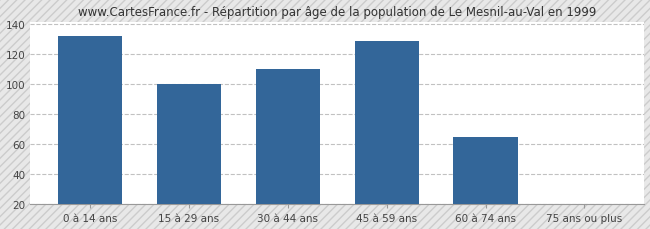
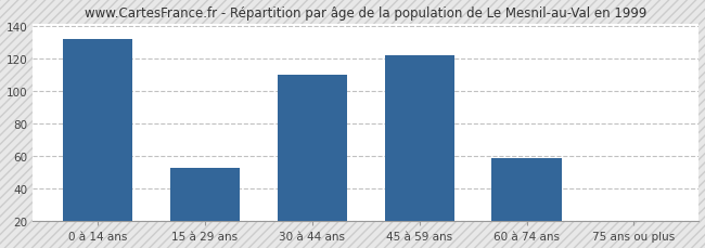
15 à 29 ans: 100 -> 53
45 à 59 ans: 129 -> 122
60 à 74 ans: 65 -> 59
